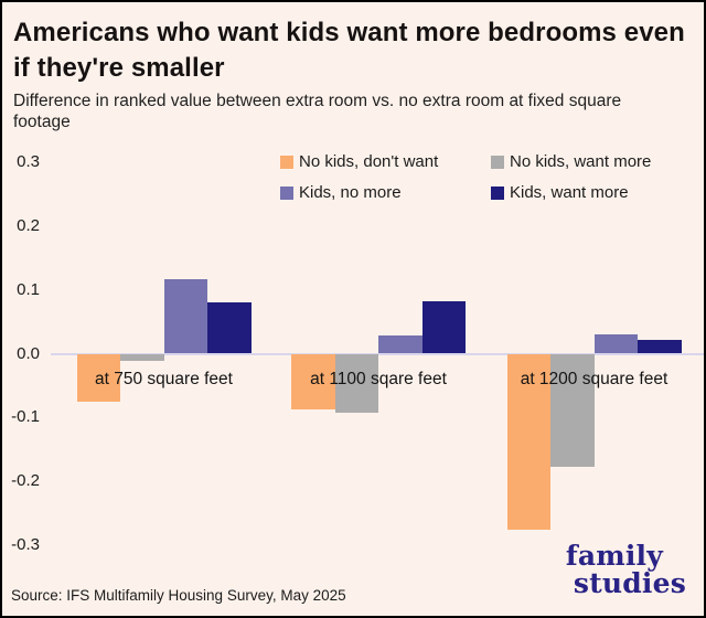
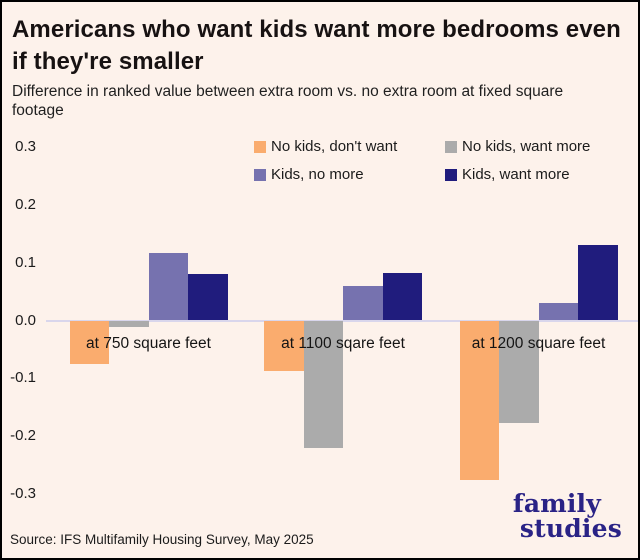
No kids, want more/at 1100 sqare feet: -0.09 -> -0.22
Kids, no more/at 1100 sqare feet: 0.03 -> 0.06
Kids, want more/at 1200 square feet: 0.02 -> 0.13
